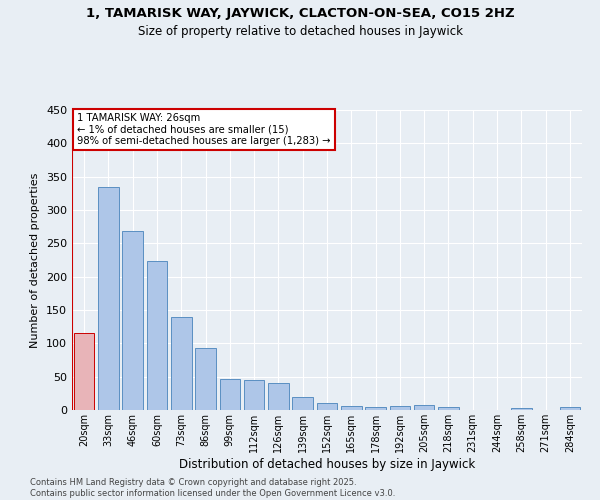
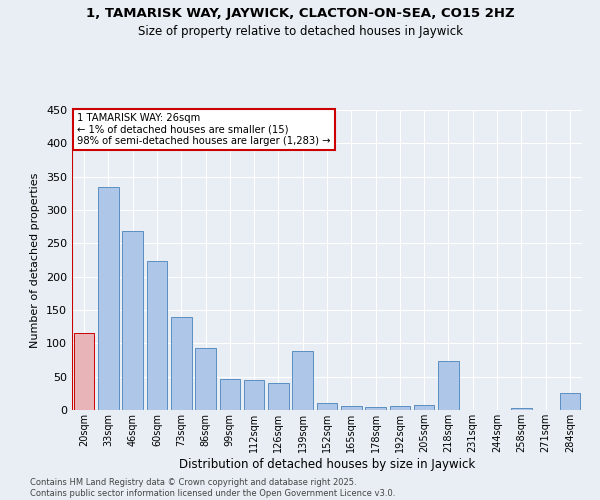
139sqm: 19 -> 88
218sqm: 4 -> 74
284sqm: 4 -> 26
